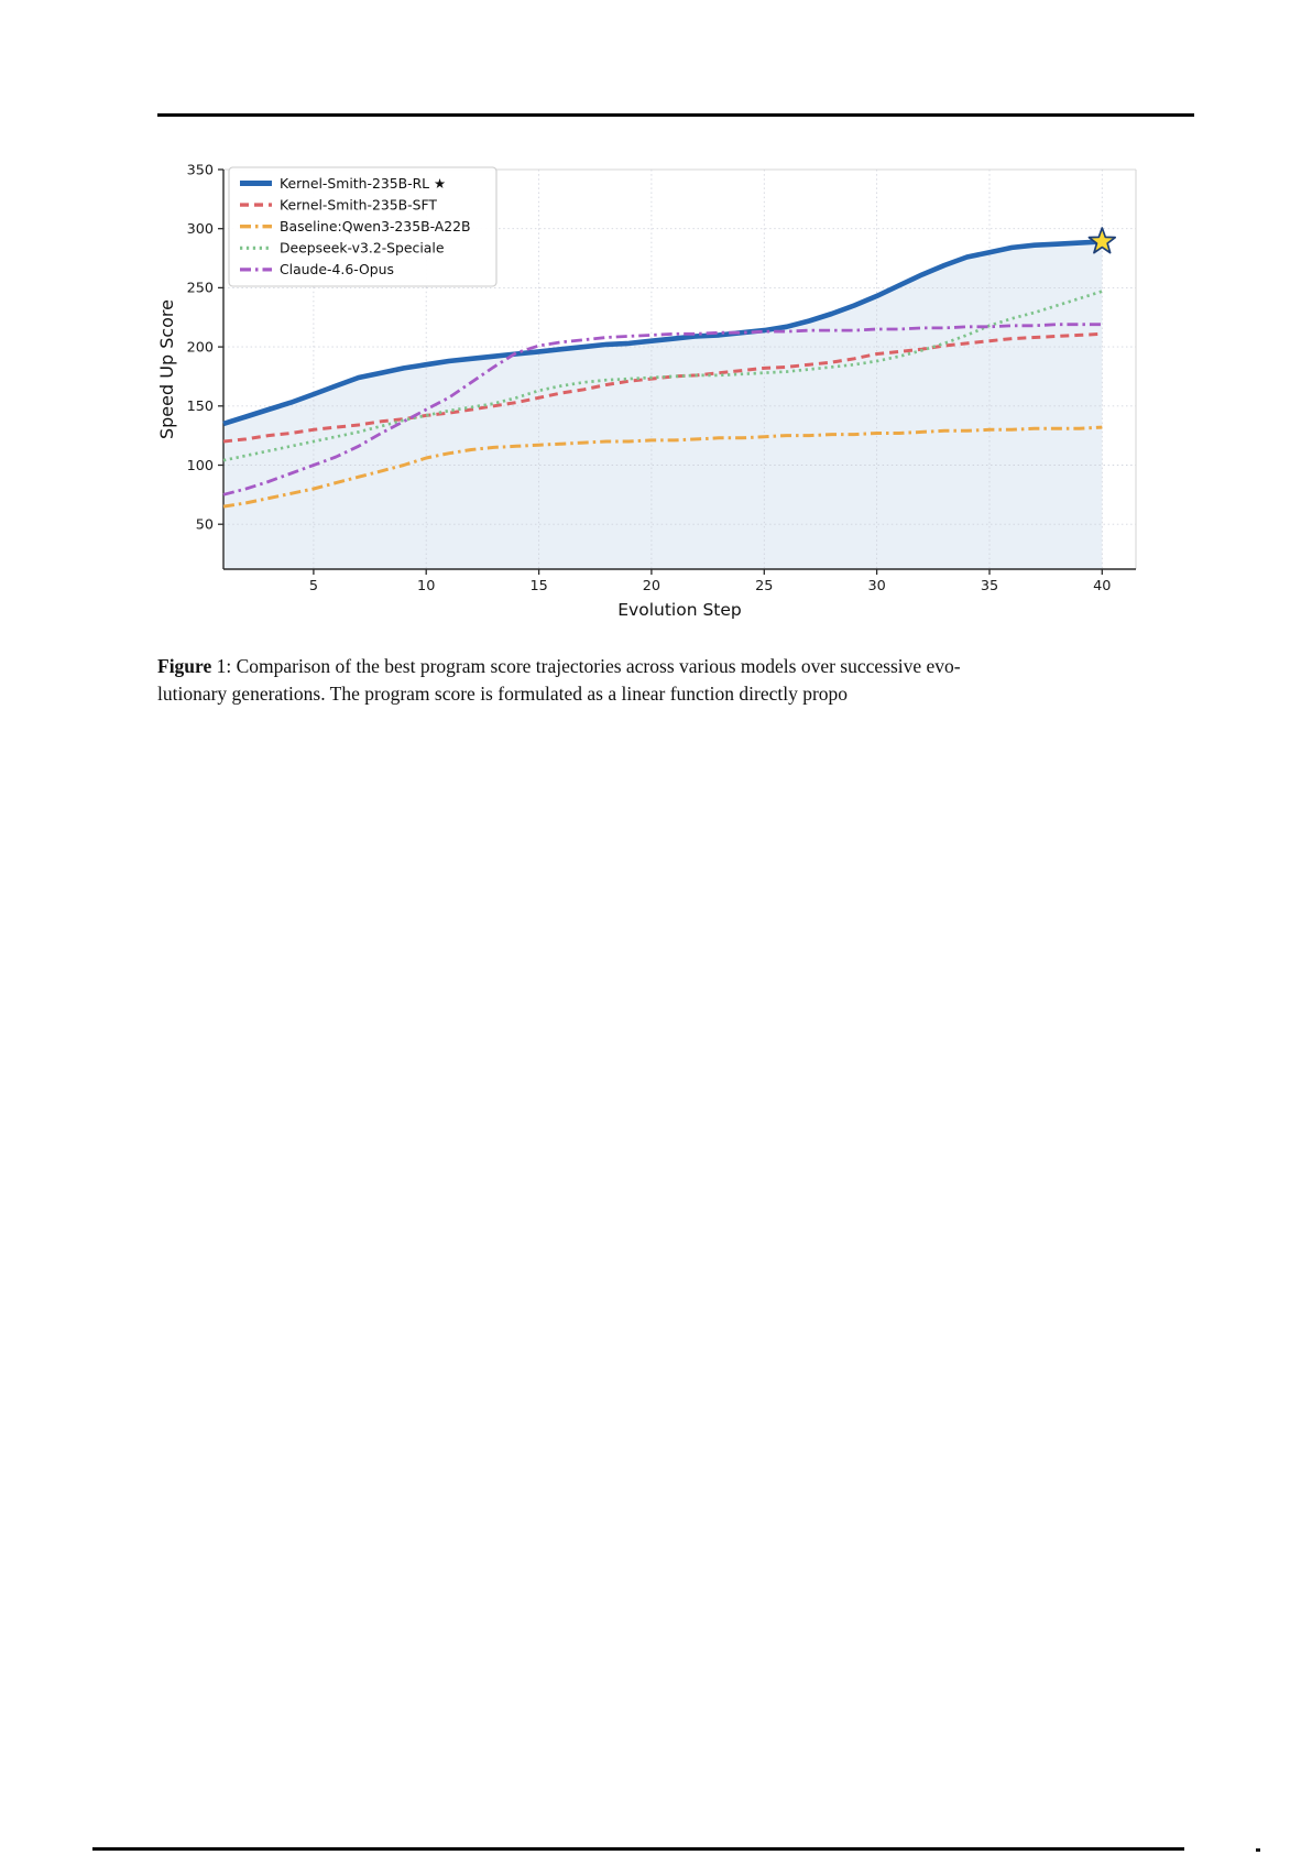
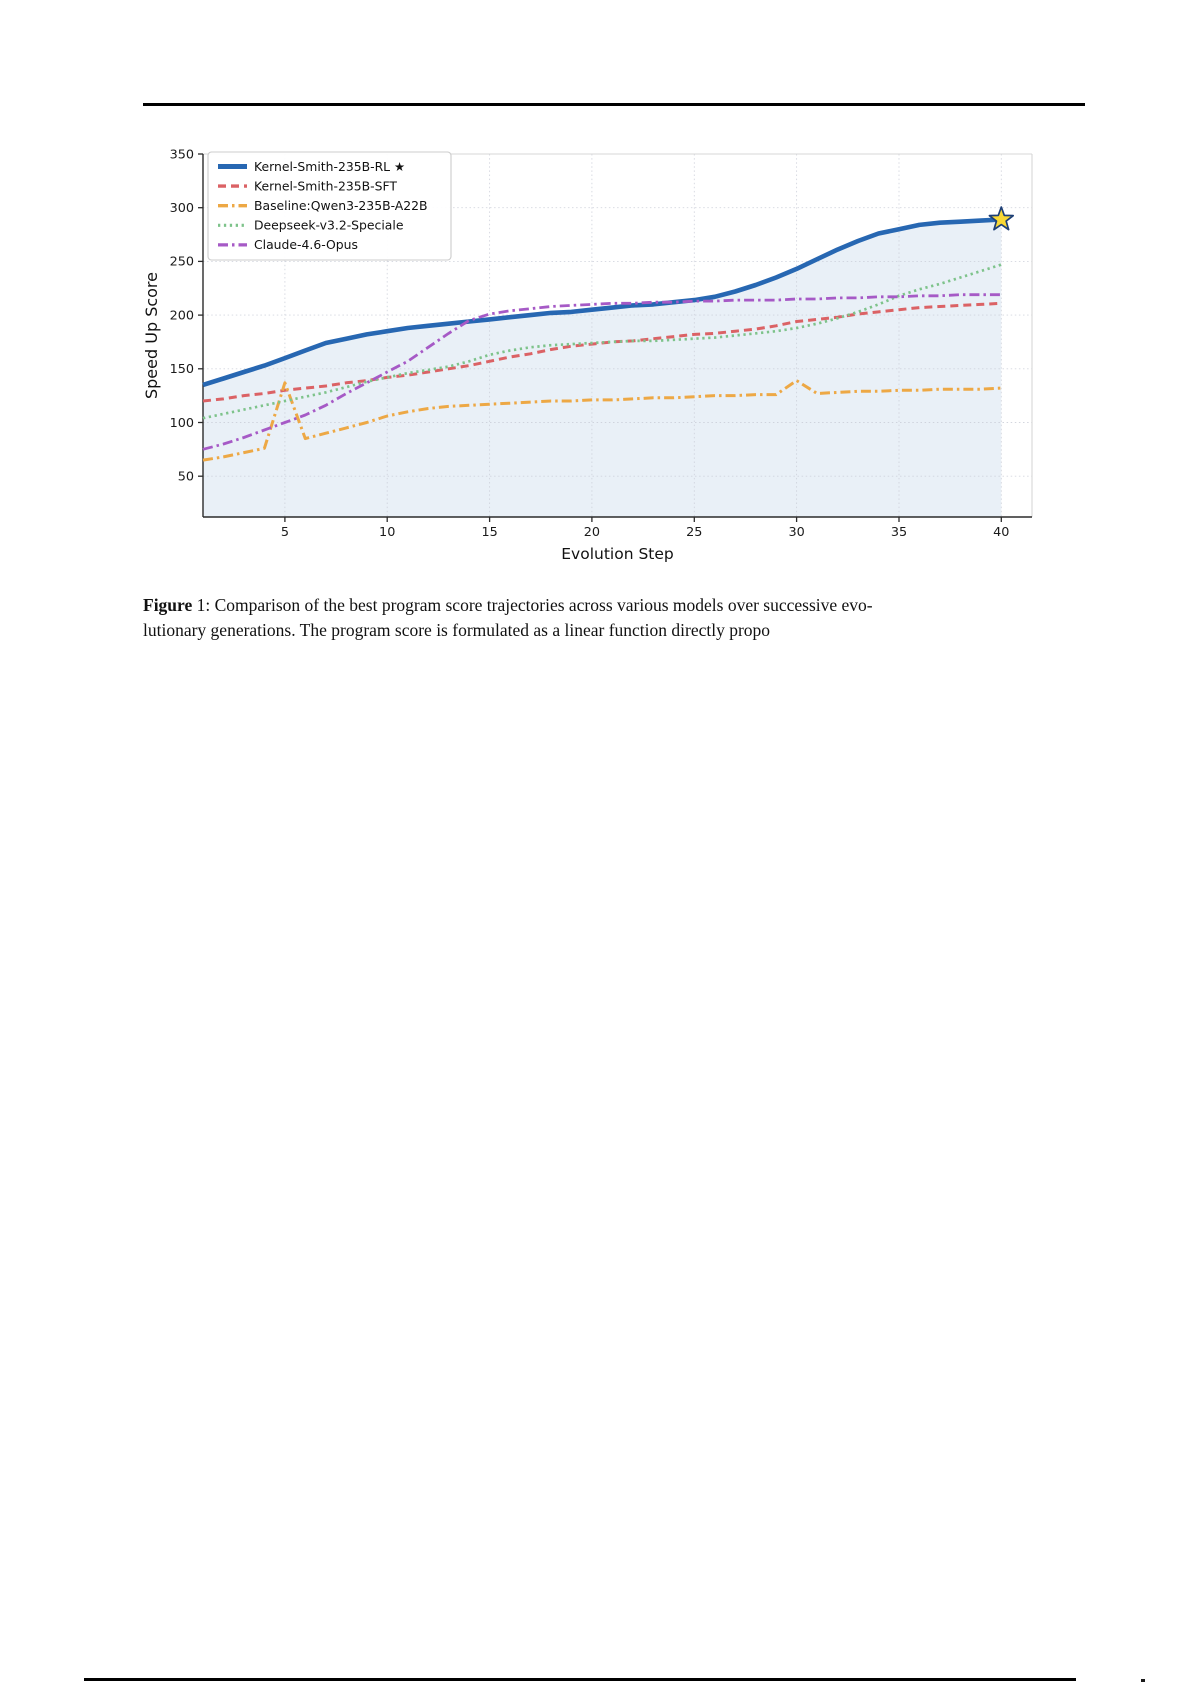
Baseline:Qwen3-235B-A22B/5: 80 -> 137
Baseline:Qwen3-235B-A22B/30: 127 -> 139
